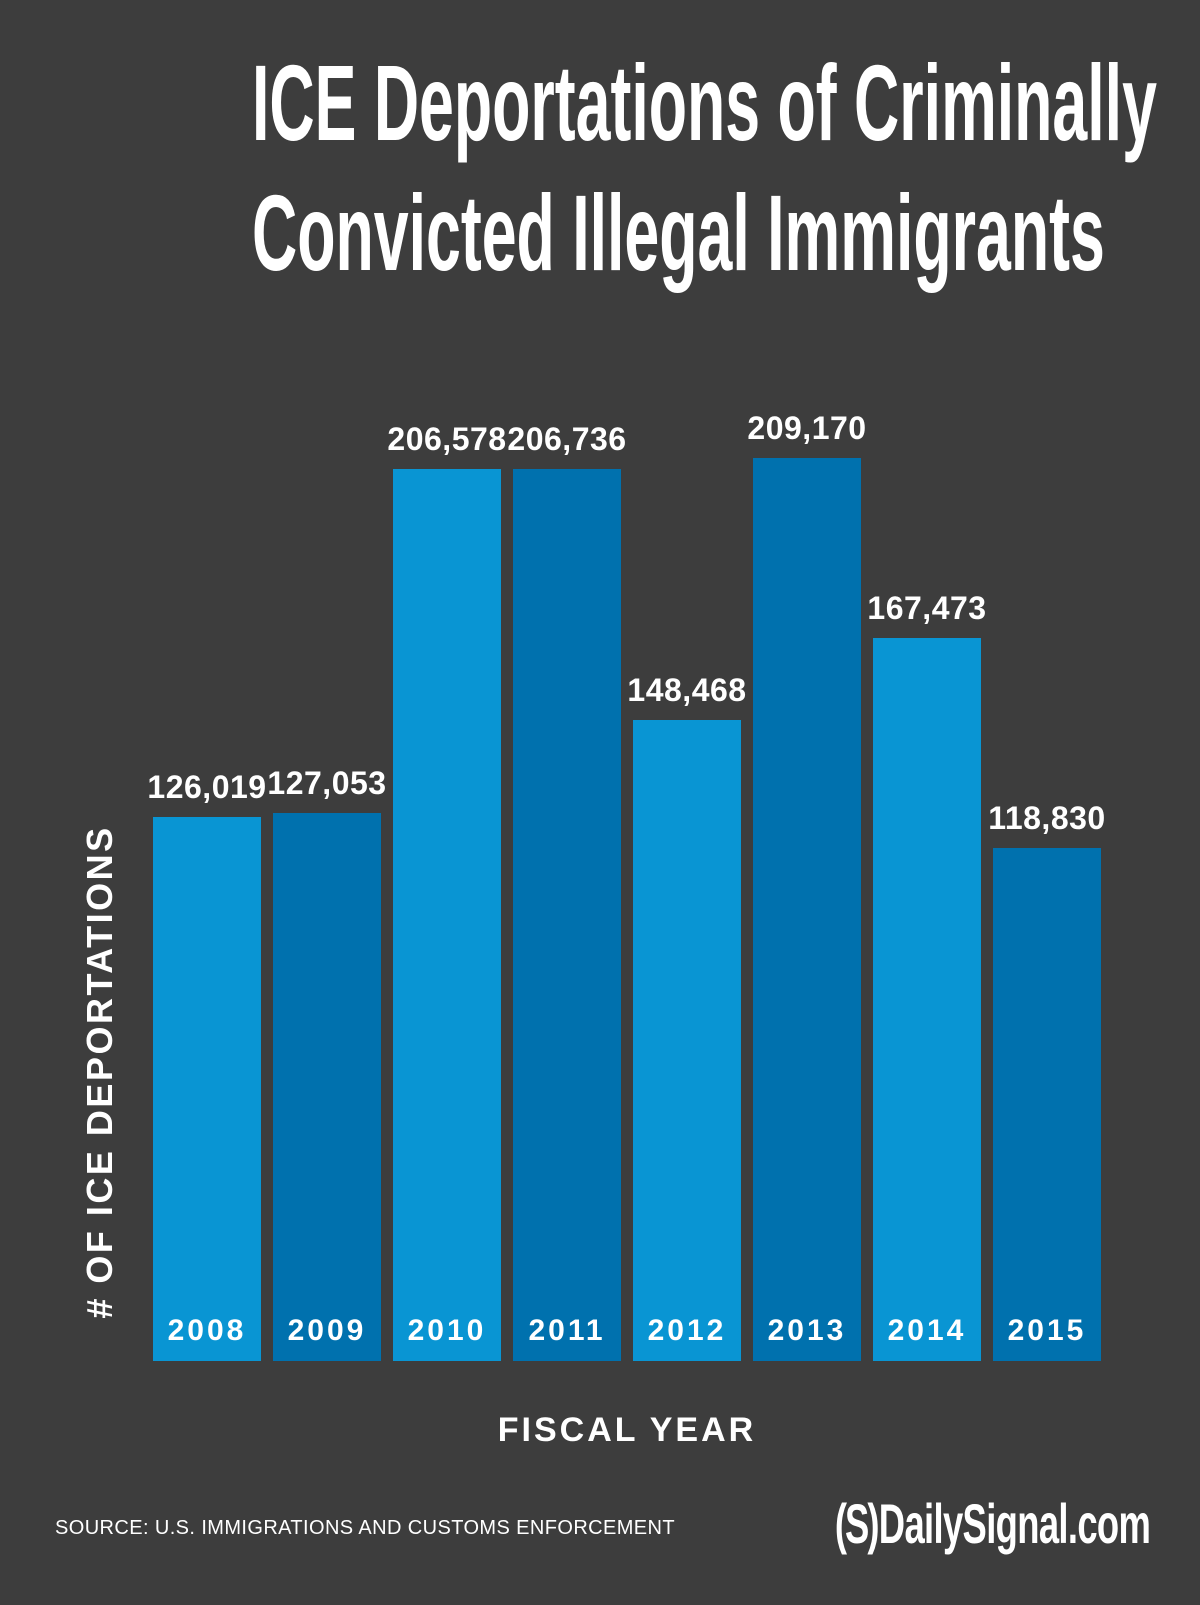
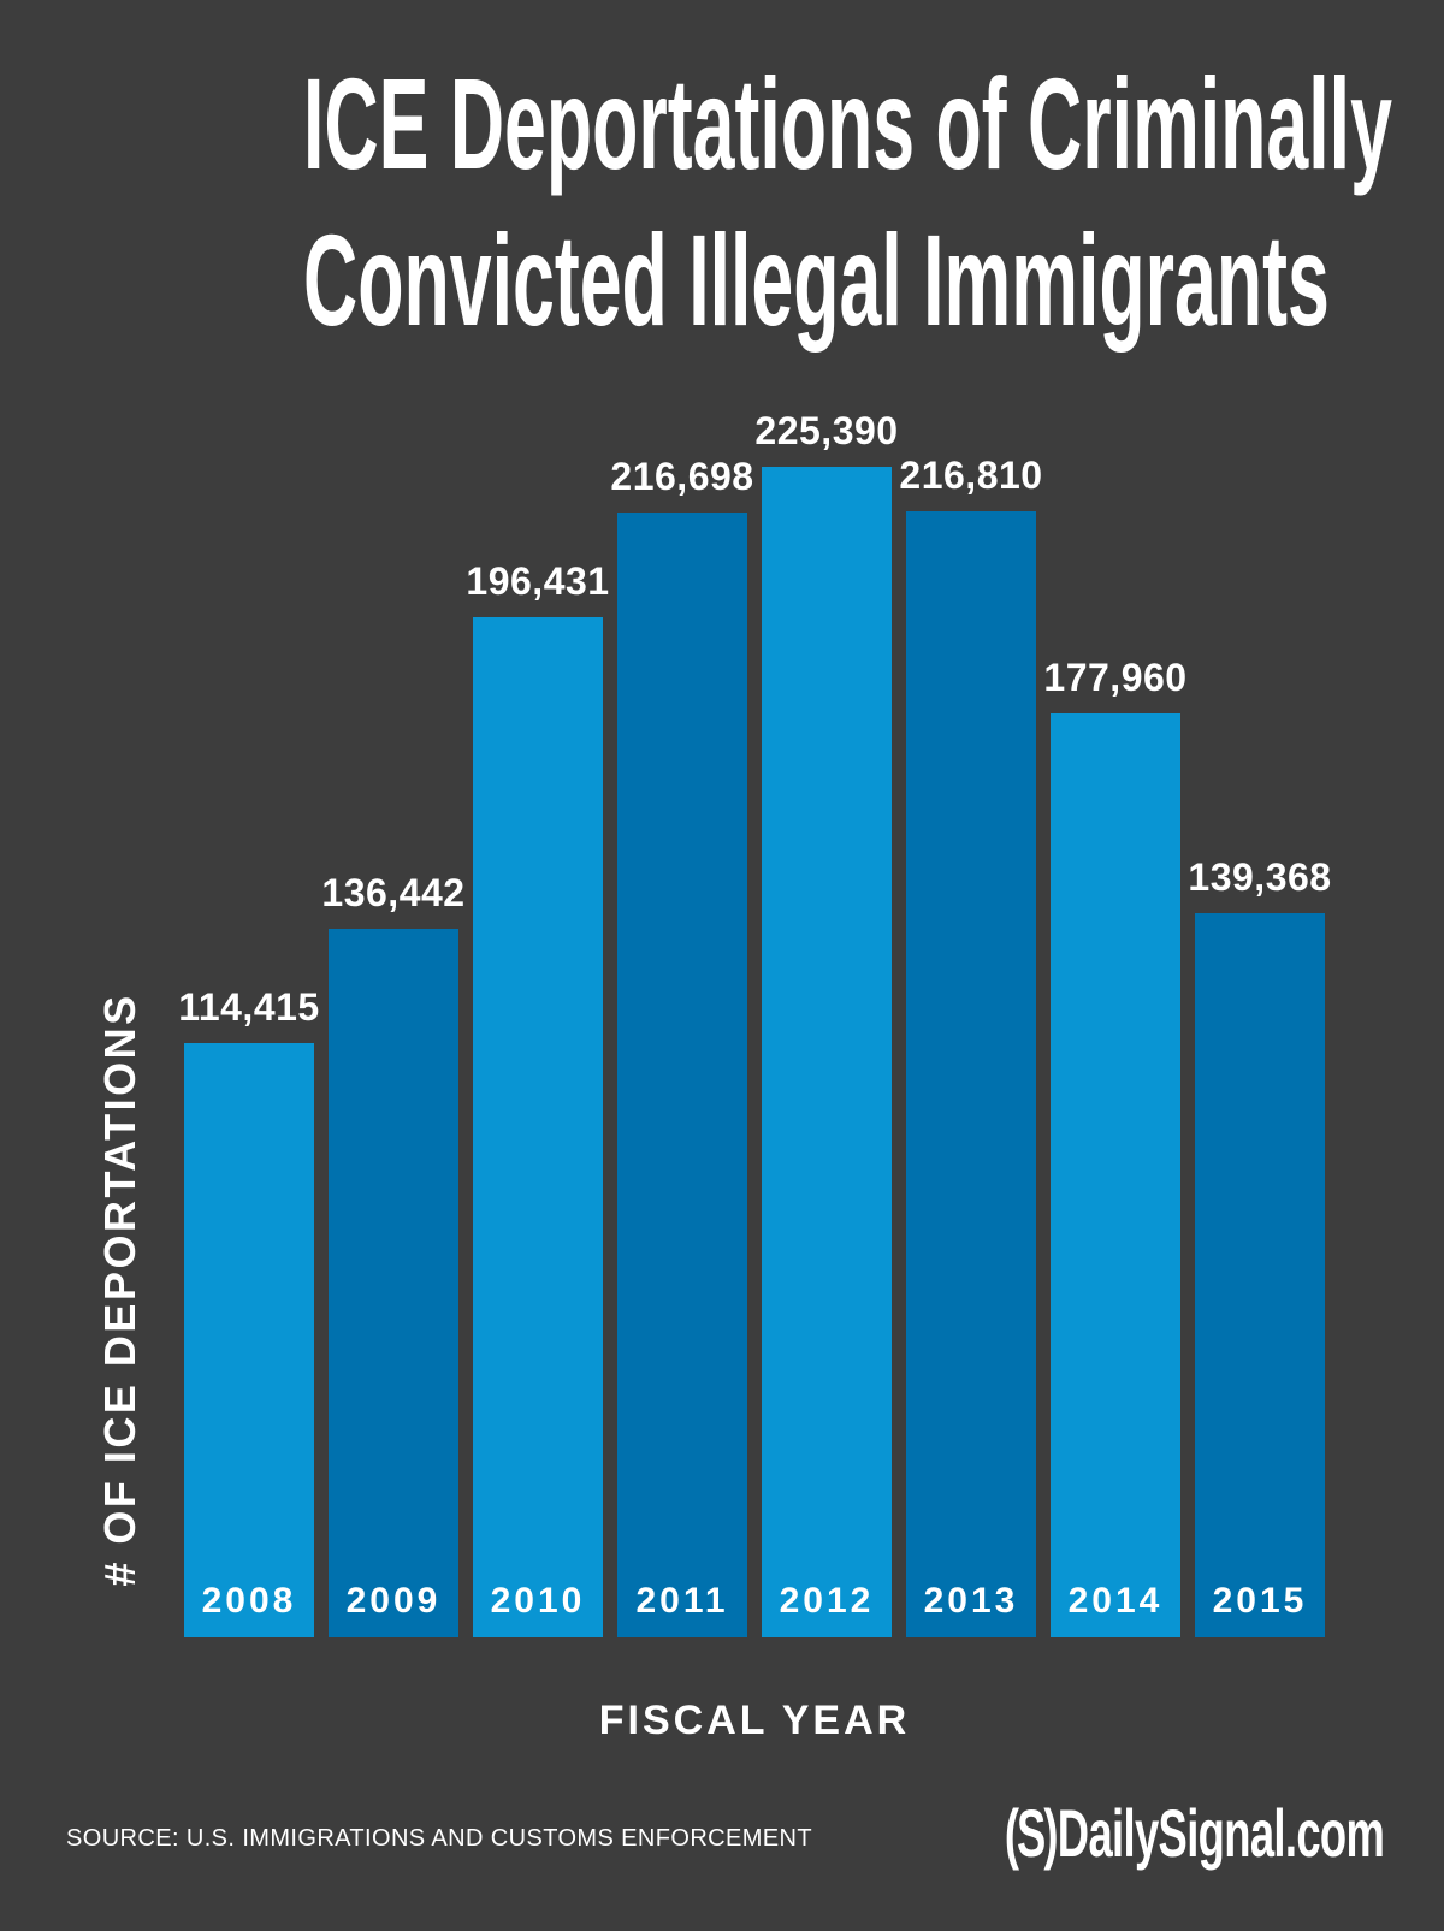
2008: 126,019 -> 114,415
2009: 127,053 -> 136,442
2010: 206,578 -> 196,431
2011: 206,736 -> 216,698
2012: 148,468 -> 225,390
2013: 209,170 -> 216,810
2014: 167,473 -> 177,960
2015: 118,830 -> 139,368
